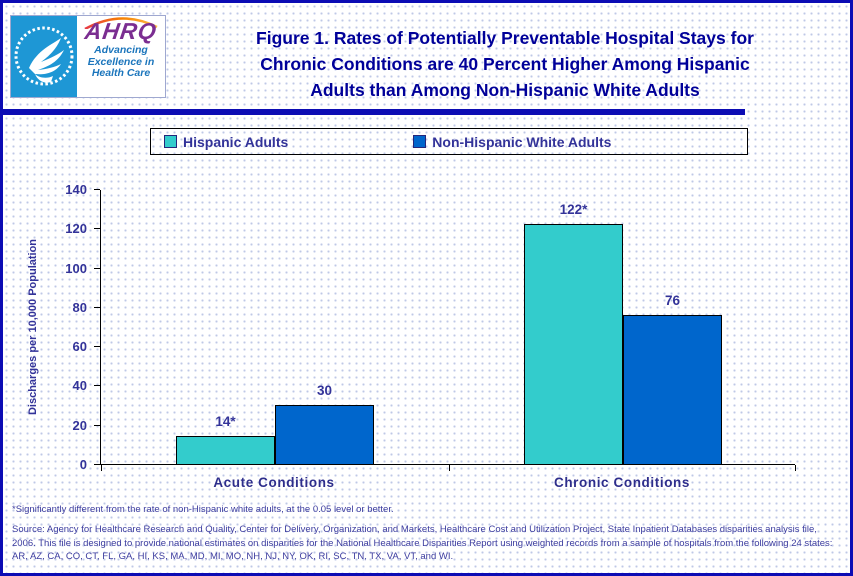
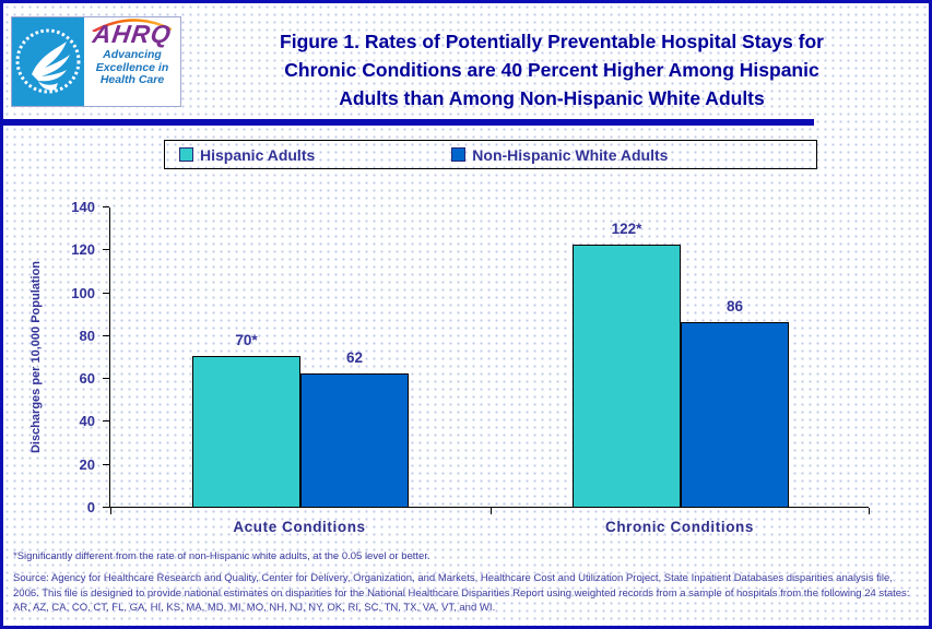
Hispanic Adults/Acute Conditions: 14 -> 70
Non-Hispanic White Adults/Acute Conditions: 30 -> 62
Non-Hispanic White Adults/Chronic Conditions: 76 -> 86
